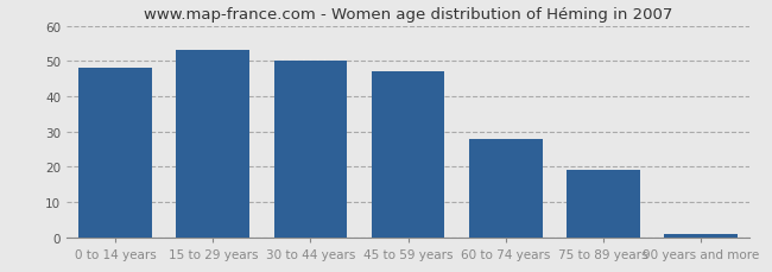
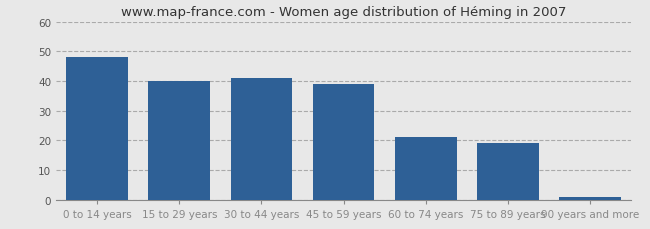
15 to 29 years: 53 -> 40
30 to 44 years: 50 -> 41
45 to 59 years: 47 -> 39
60 to 74 years: 28 -> 21
